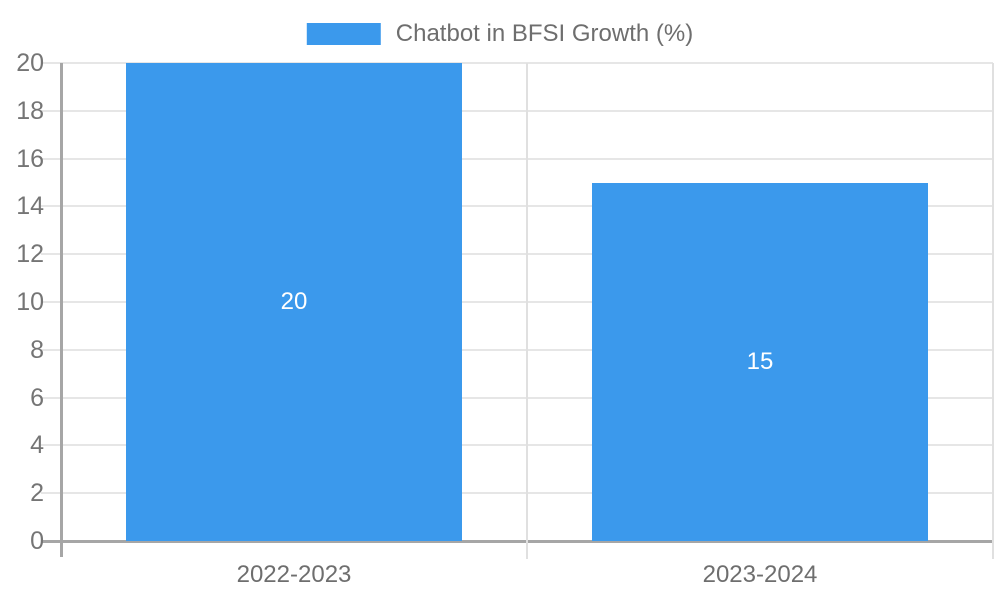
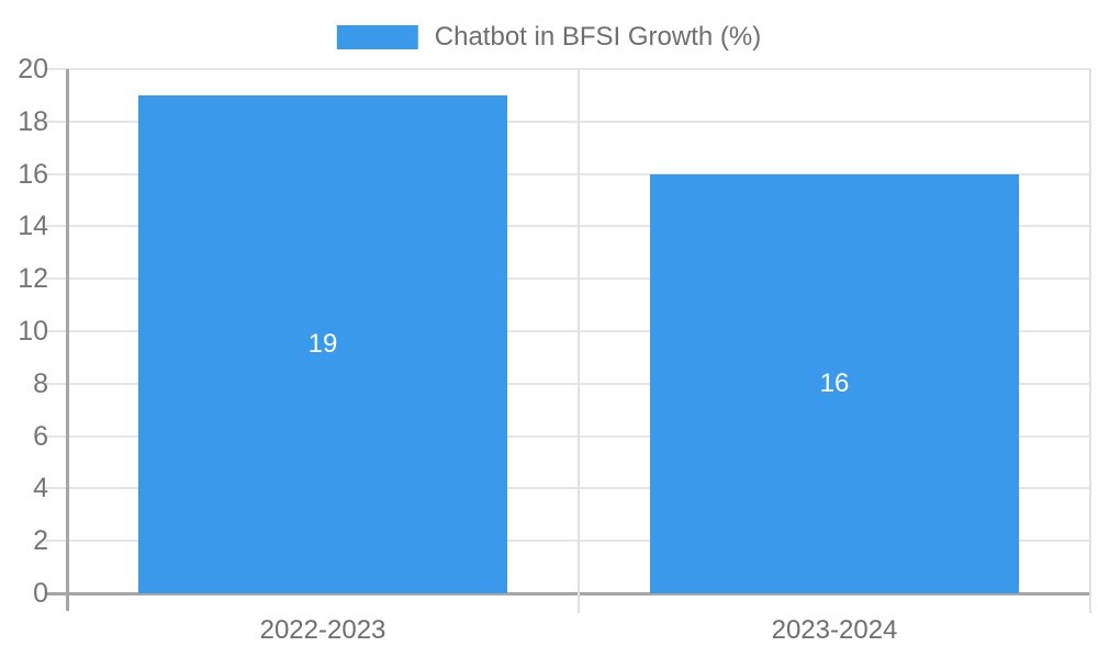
2022-2023: 20 -> 19
2023-2024: 15 -> 16
